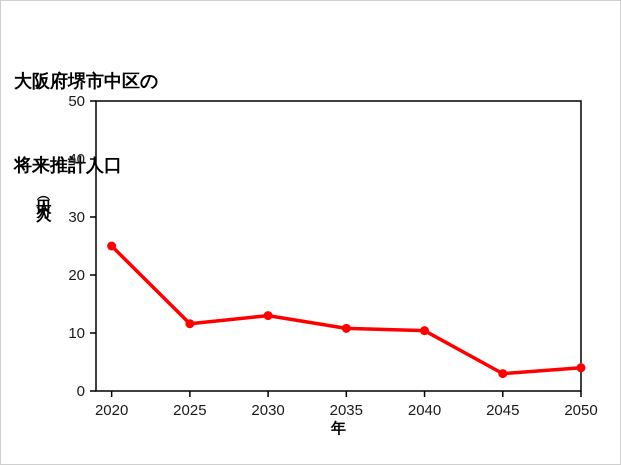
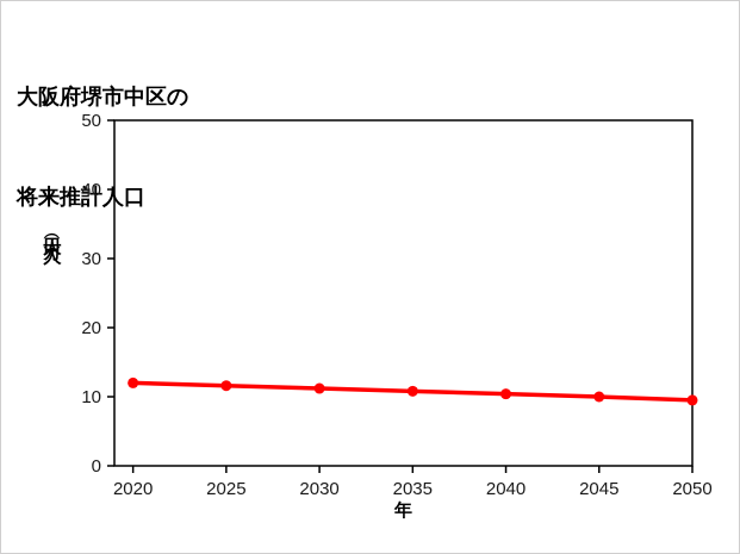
2020: 25 -> 12
2030: 13 -> 11
2045: 3 -> 10
2050: 4 -> 10
